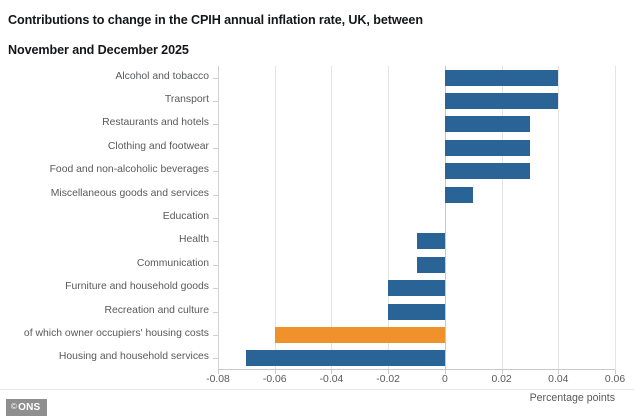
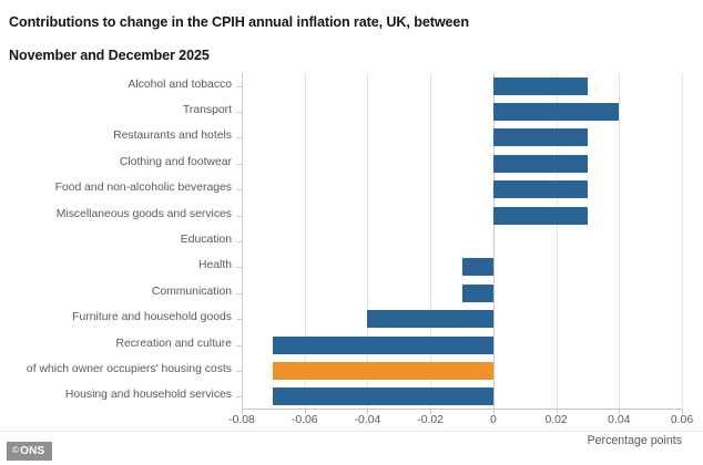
Alcohol and tobacco: 0.04 -> 0.03
Miscellaneous goods and services: 0.01 -> 0.03
Furniture and household goods: -0.02 -> -0.04
Recreation and culture: -0.02 -> -0.07
of which owner occupiers' housing costs: -0.06 -> -0.07
